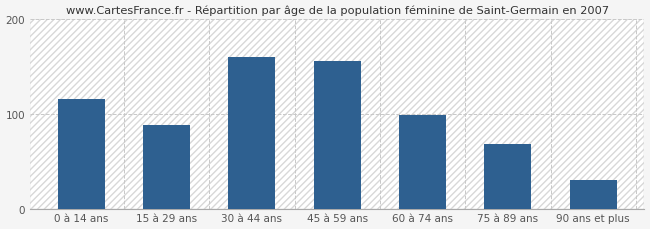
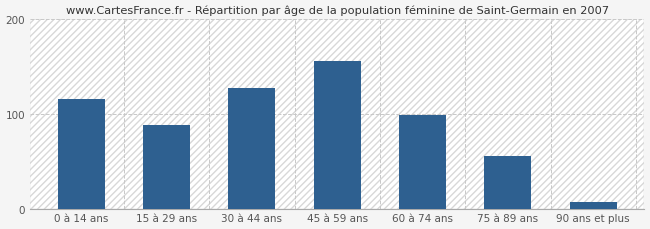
30 à 44 ans: 160 -> 127
75 à 89 ans: 68 -> 55
90 ans et plus: 30 -> 7
